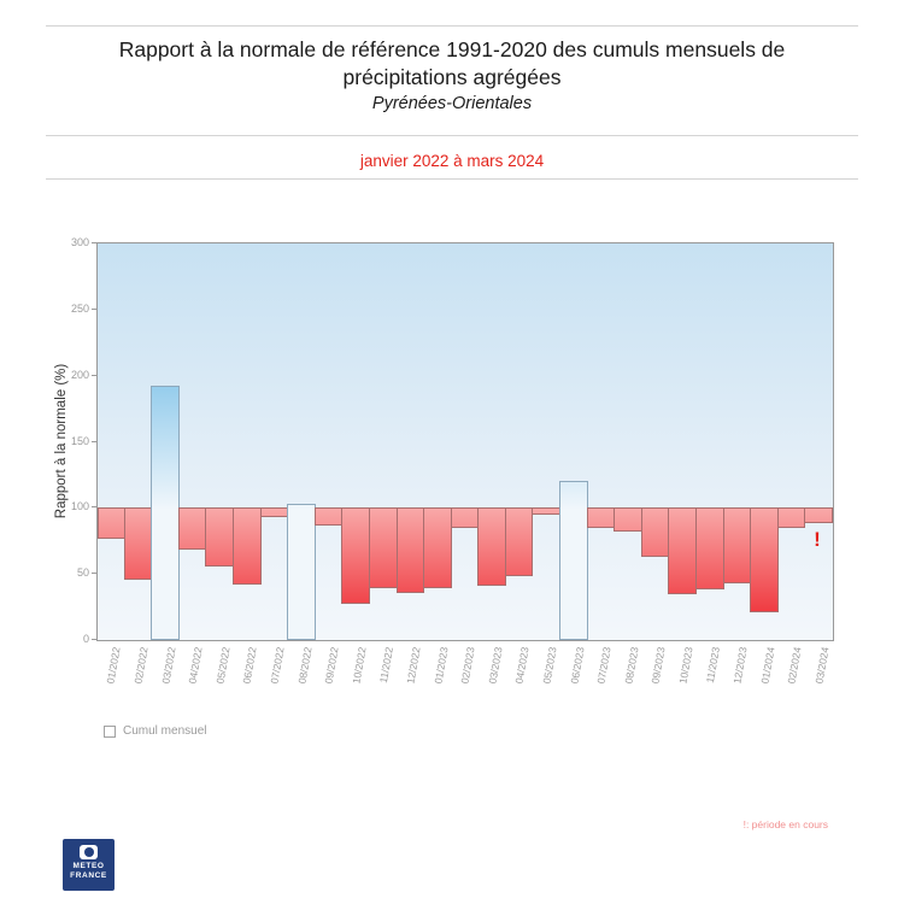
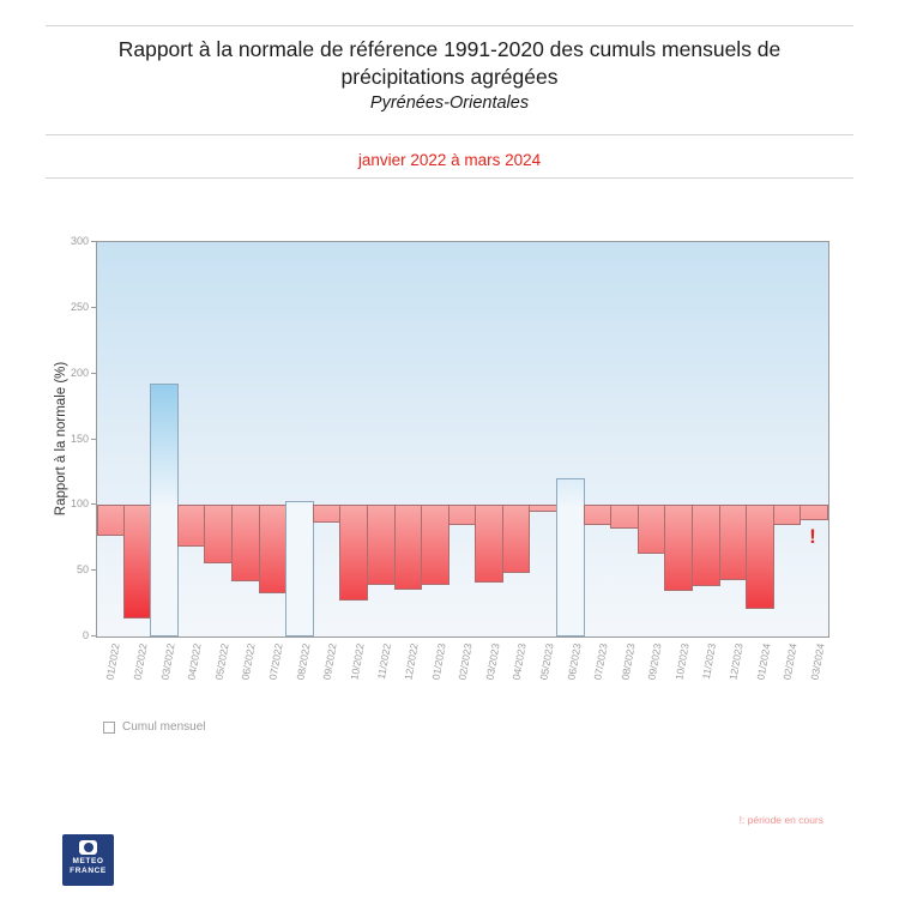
02/2022: 46 -> 14
07/2022: 93 -> 33
